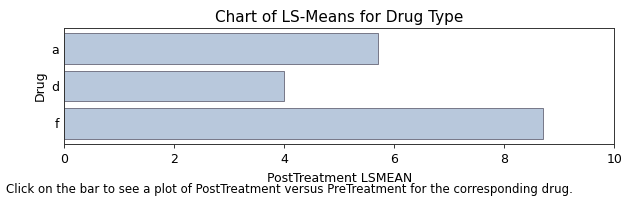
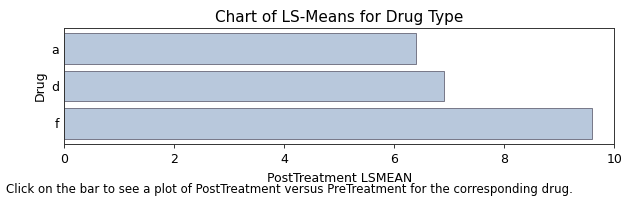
a: 5.7 -> 6.4
d: 4.0 -> 6.9
f: 8.7 -> 9.6
